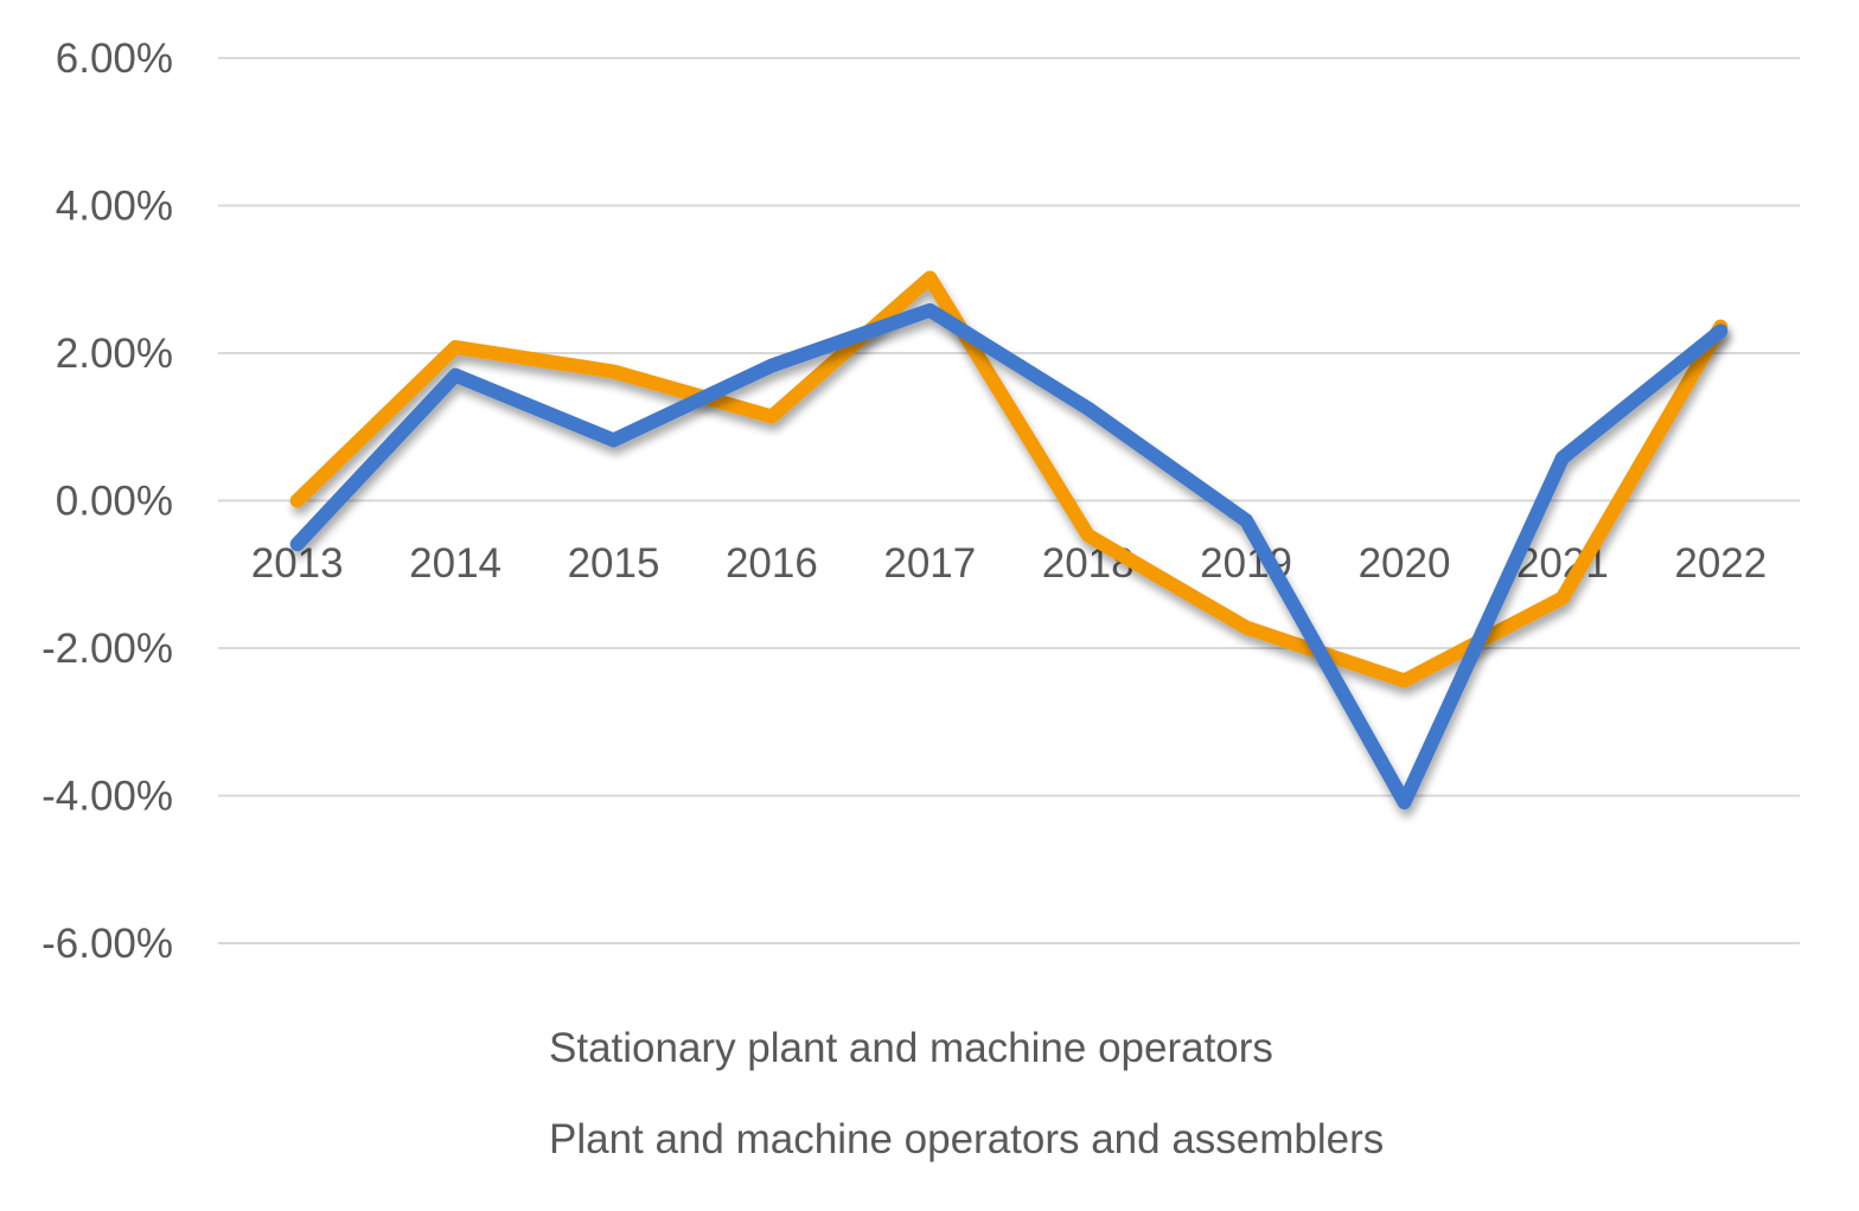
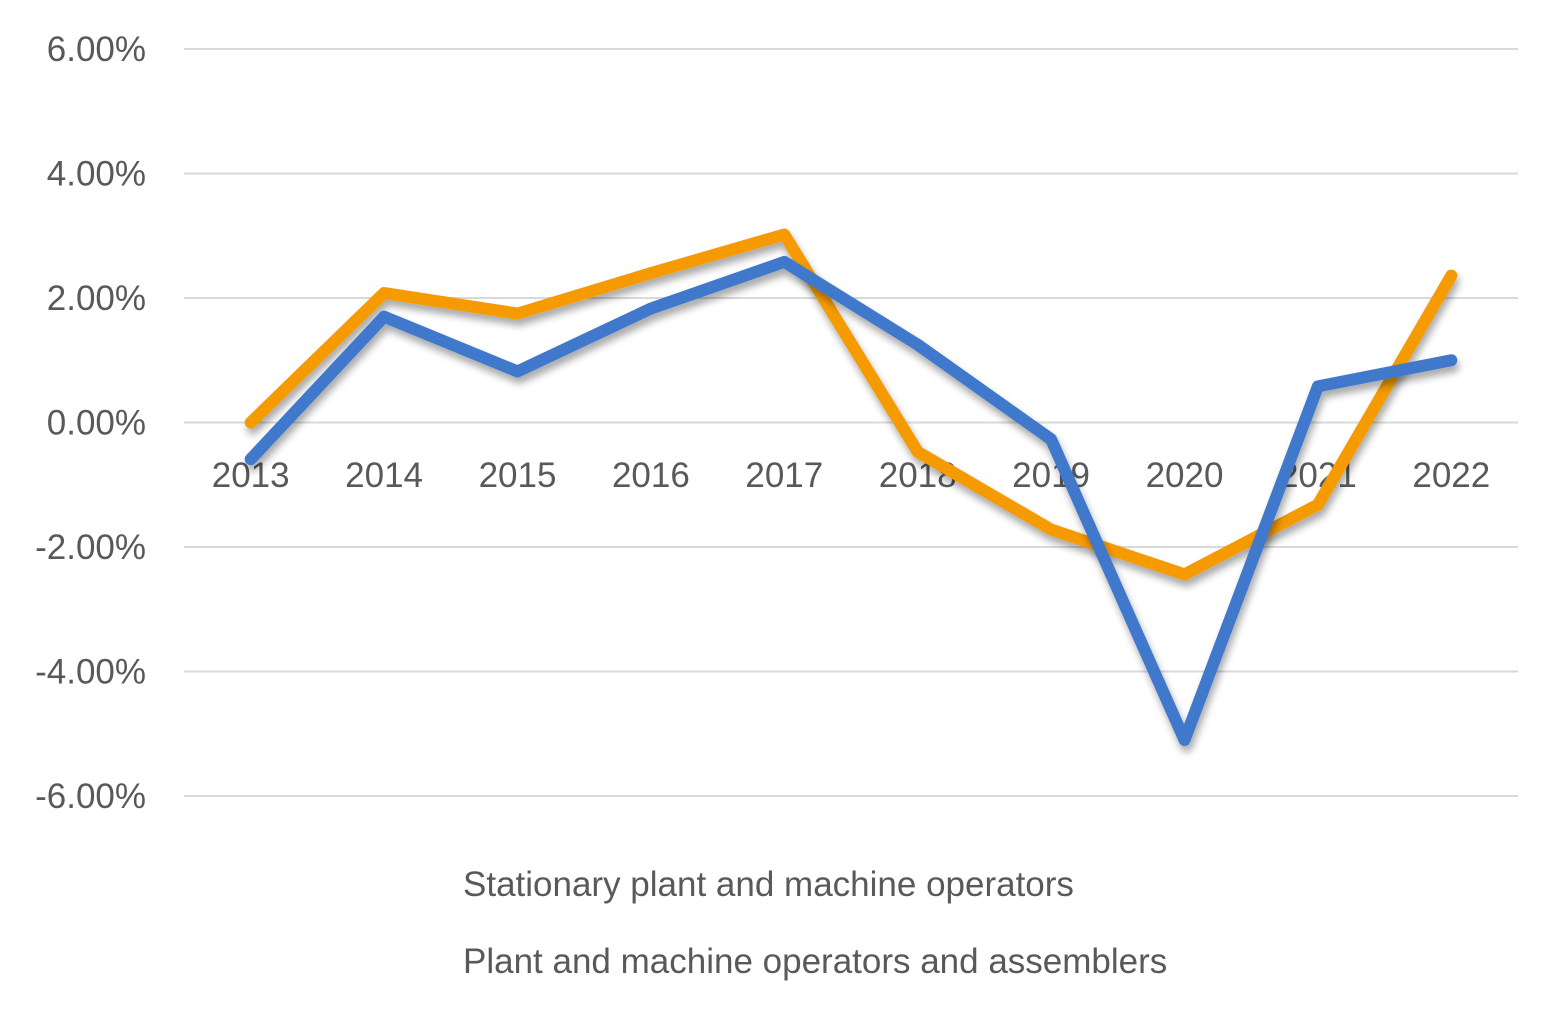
Stationary plant and machine operators/2016: 1.1% -> 2.4%
Plant and machine operators and assemblers/2020: -4.1% -> -5.1%
Plant and machine operators and assemblers/2022: 2.3% -> 1.0%
